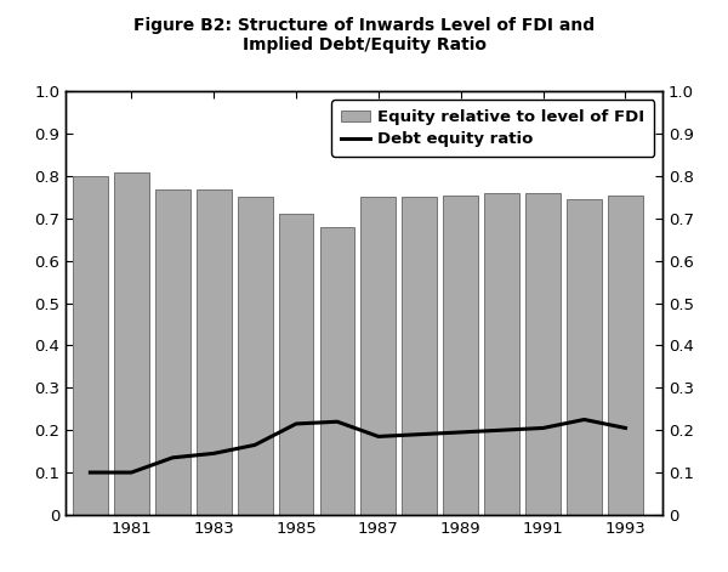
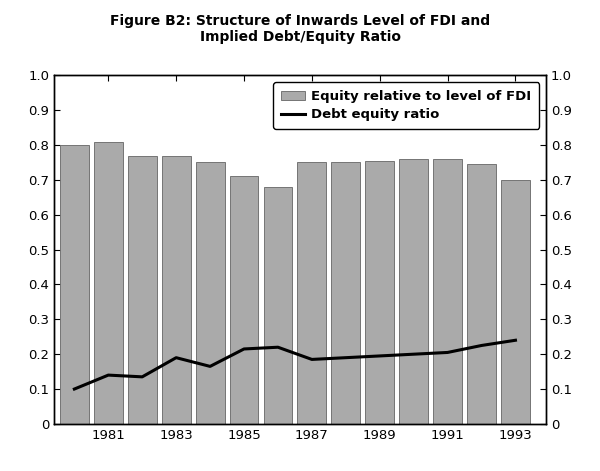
Debt equity ratio/1981: 0.100 -> 0.140
Debt equity ratio/1983: 0.145 -> 0.190
Equity relative to level of FDI/1993: 0.755 -> 0.700
Debt equity ratio/1993: 0.205 -> 0.240
